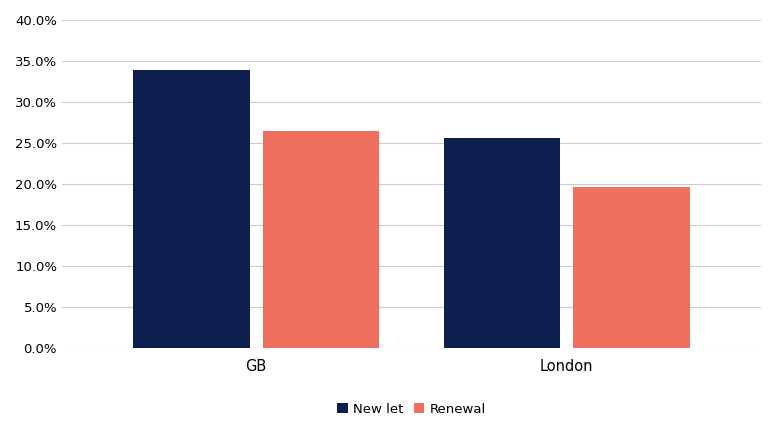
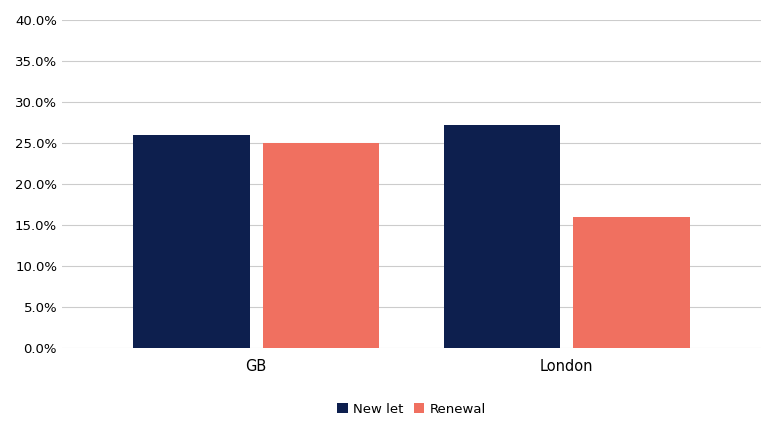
New let/GB: 33.9% -> 26.0%
Renewal/GB: 26.5% -> 25.0%
New let/London: 25.6% -> 27.2%
Renewal/London: 19.6% -> 16.0%
